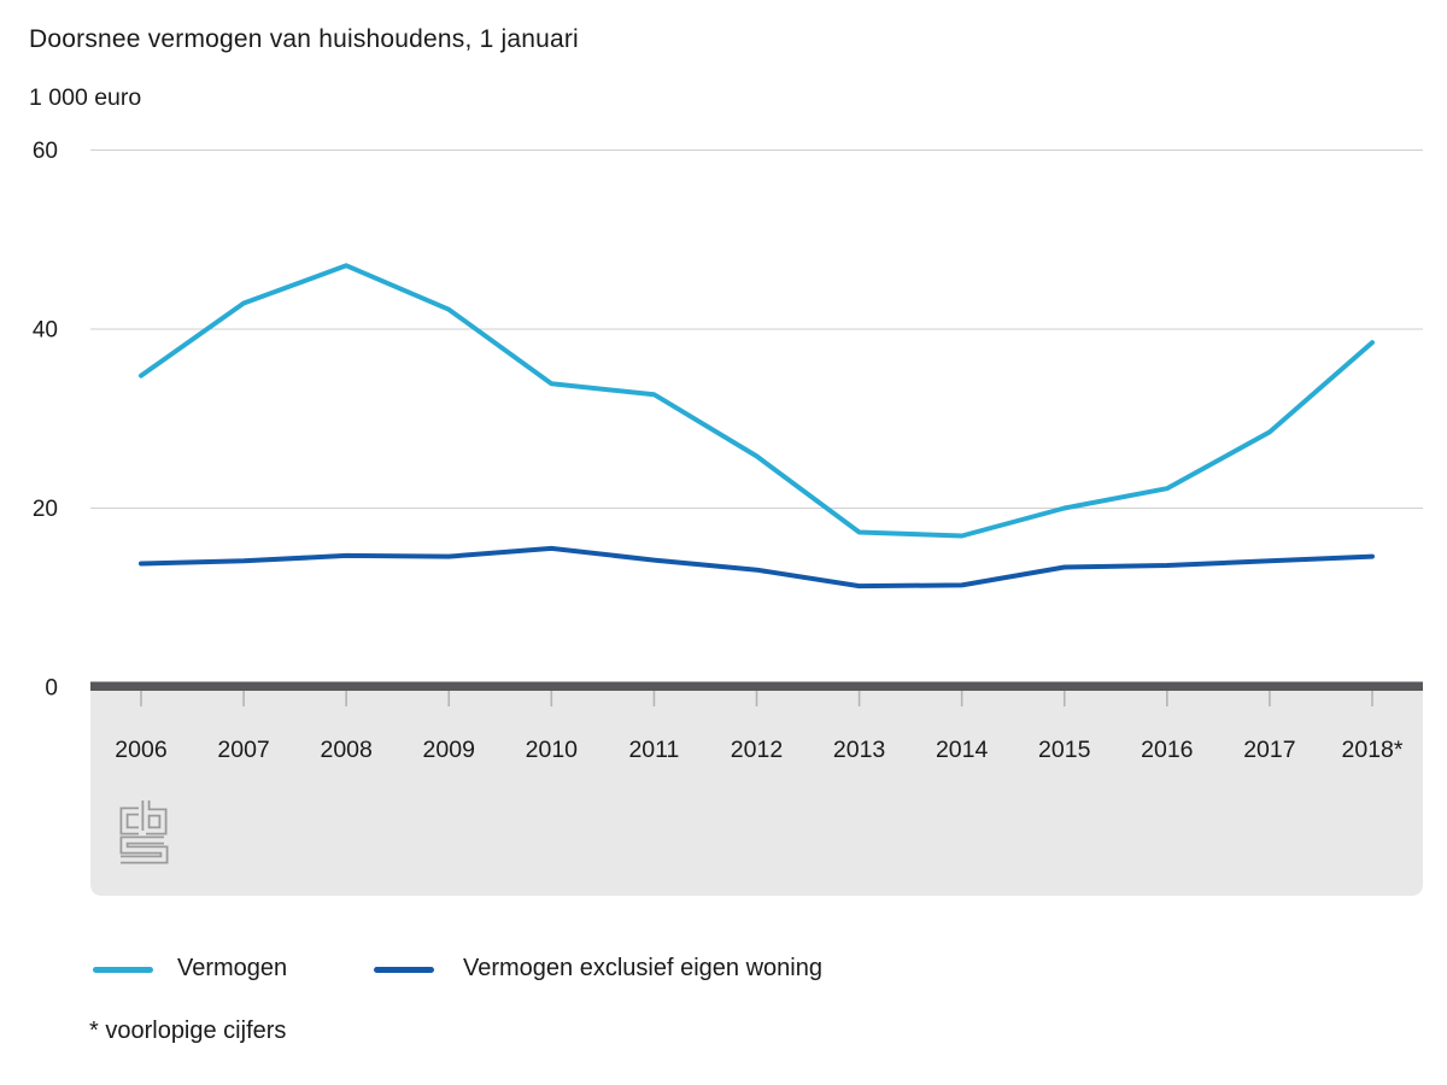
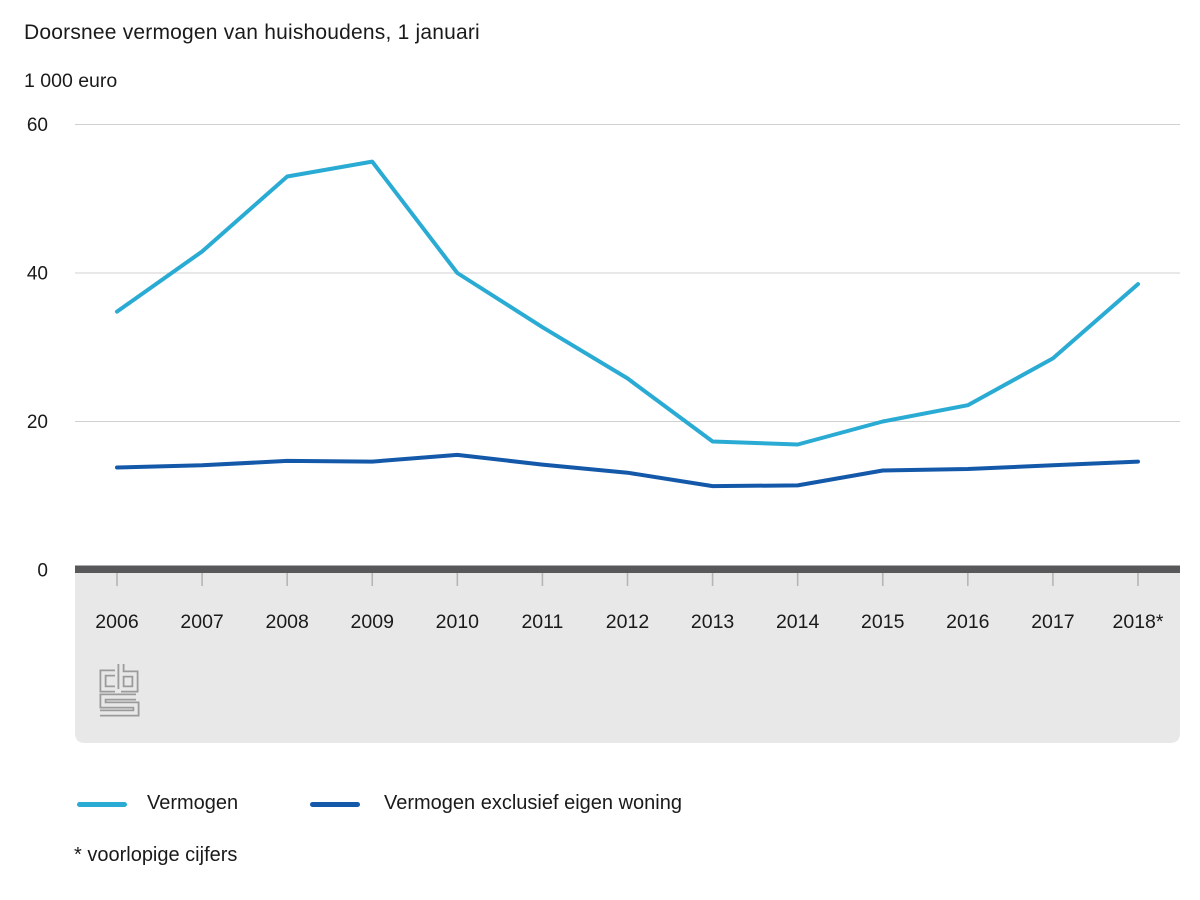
Vermogen/2008: 47 -> 53
Vermogen/2009: 42 -> 55
Vermogen/2010: 34 -> 40
